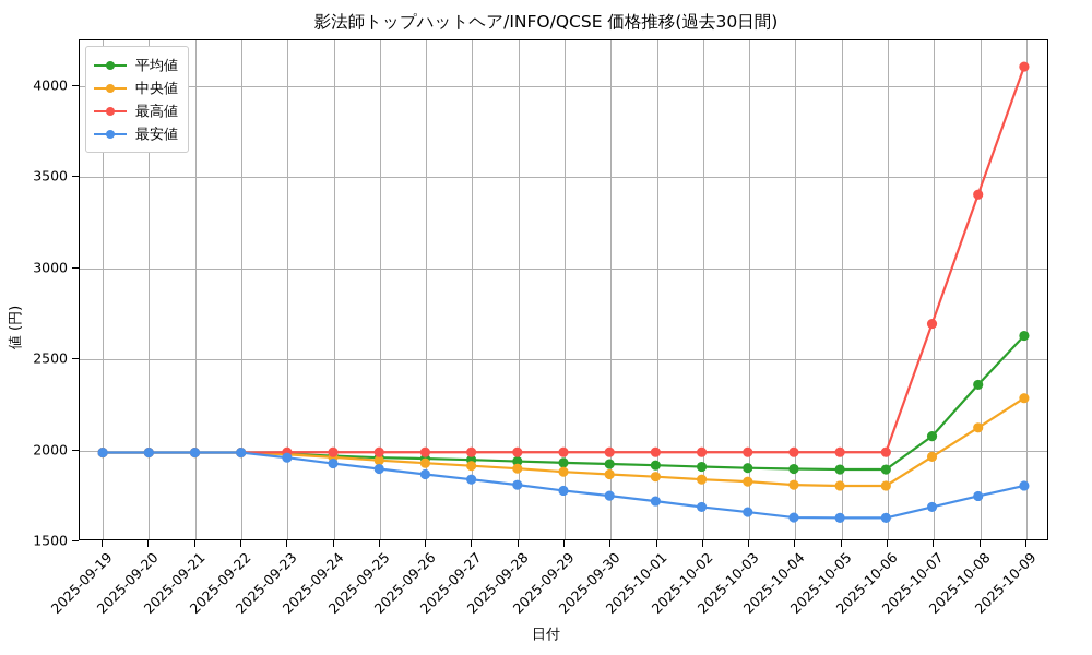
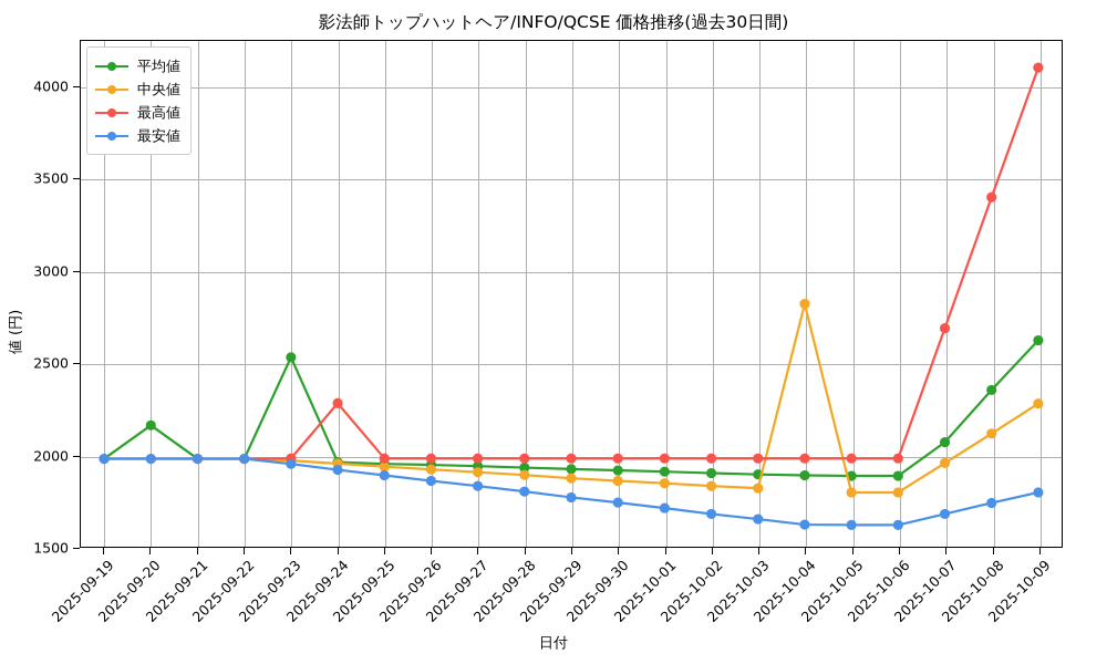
平均値/2025-09-20: 1980 -> 2160
平均値/2025-09-23: 1970 -> 2530
最高値/2025-09-24: 1980 -> 2280
中央値/2025-10-04: 1800 -> 2820
